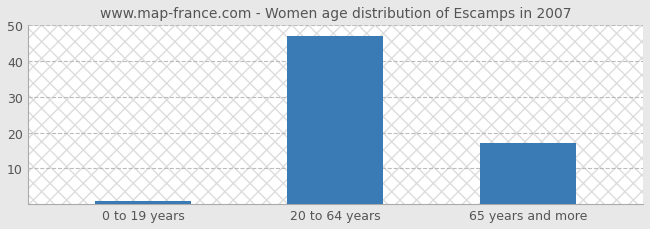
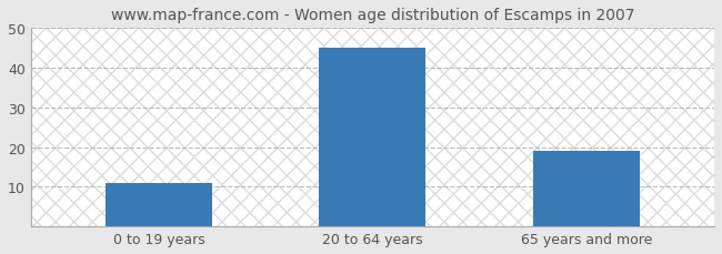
0 to 19 years: 1 -> 11
20 to 64 years: 47 -> 45
65 years and more: 17 -> 19
